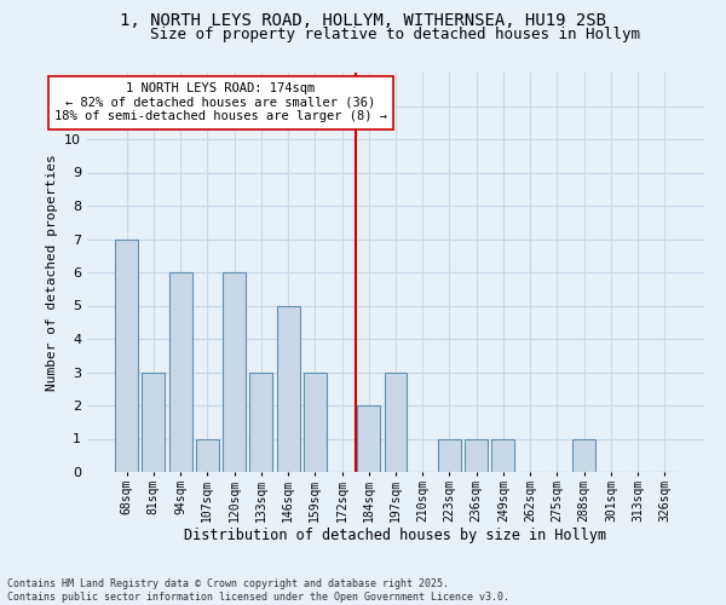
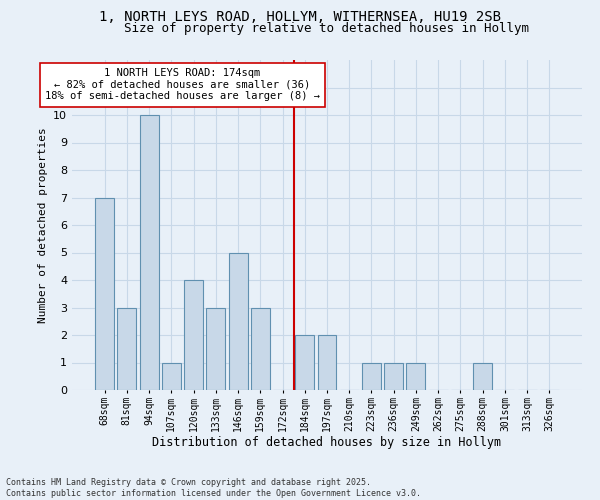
94sqm: 6 -> 10
120sqm: 6 -> 4
197sqm: 3 -> 2
